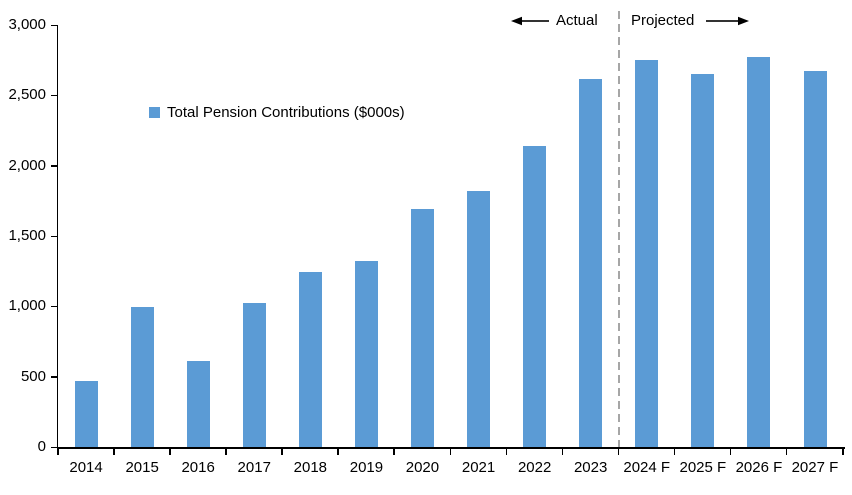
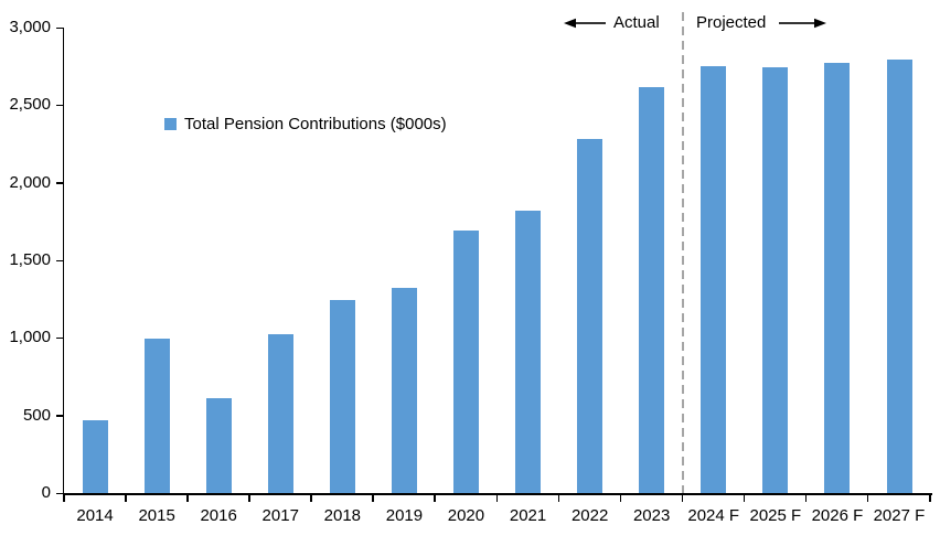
2022: 2140 -> 2280
2025 F: 2650 -> 2740
2027 F: 2670 -> 2800
